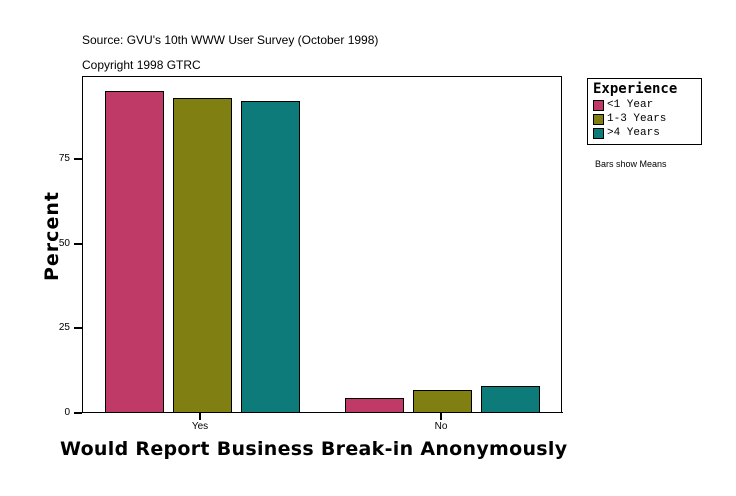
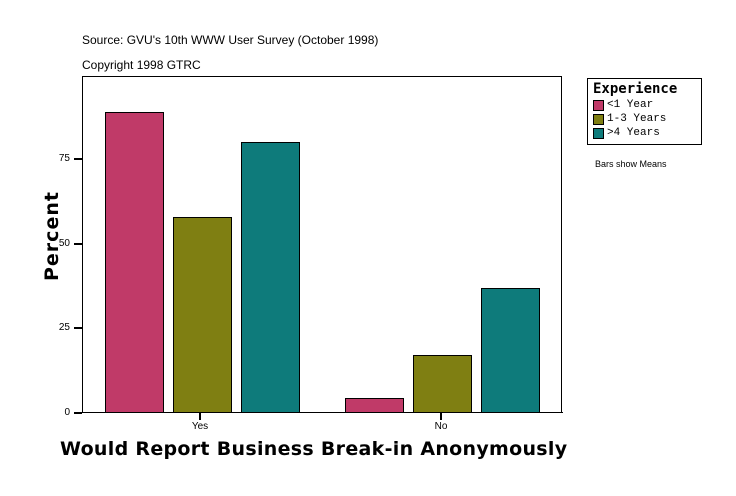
<1 Year/Yes: 95 -> 89
1-3 Years/Yes: 93 -> 58
>4 Years/Yes: 92 -> 80
1-3 Years/No: 7 -> 17
>4 Years/No: 8 -> 37
